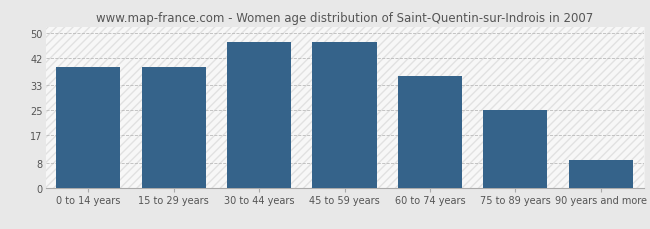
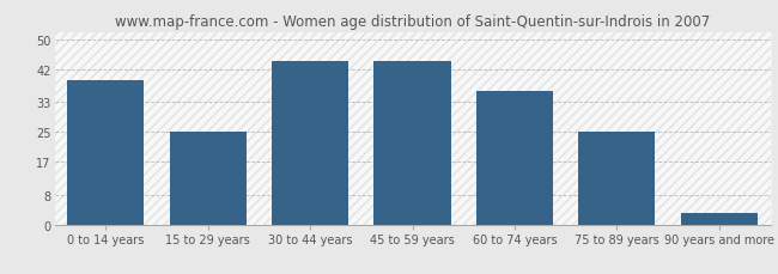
15 to 29 years: 39 -> 25
30 to 44 years: 47 -> 44
45 to 59 years: 47 -> 44
90 years and more: 9 -> 3
